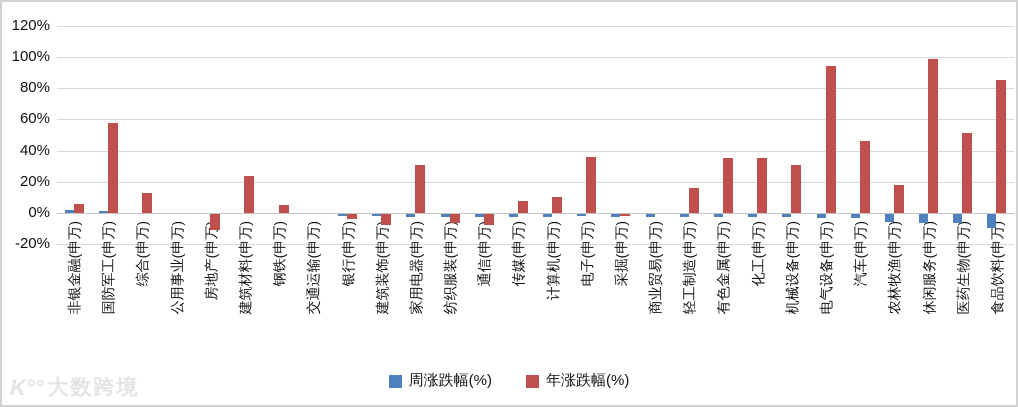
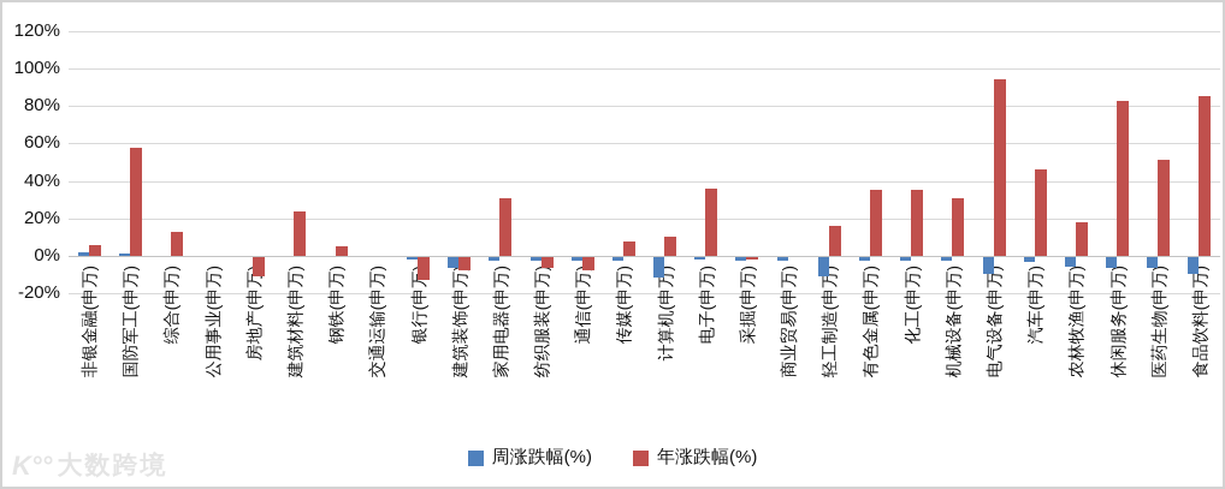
年涨跌幅(%)/银行(申万): -3% -> -12%
周涨跌幅(%)/建筑装饰(申万): -2% -> -6%
周涨跌幅(%)/计算机(申万): -2% -> -11%
周涨跌幅(%)/轻工制造(申万): -2% -> -10%
周涨跌幅(%)/电气设备(申万): -2% -> -9%
年涨跌幅(%)/休闲服务(申万): 99% -> 83%
